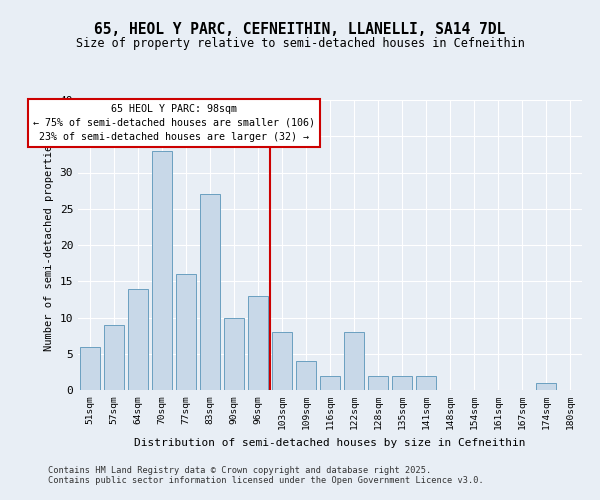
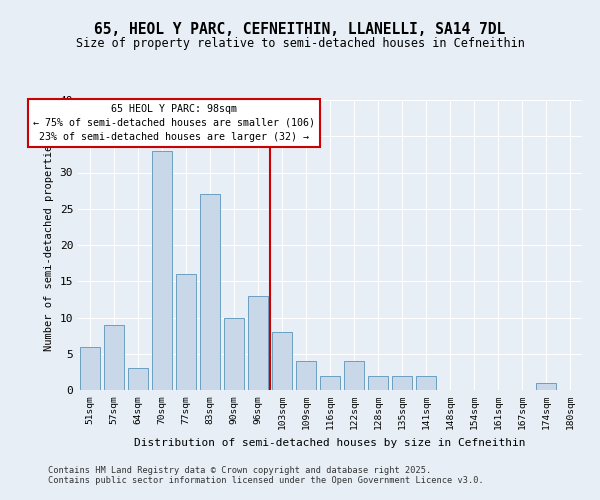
64sqm: 14 -> 3
122sqm: 8 -> 4
